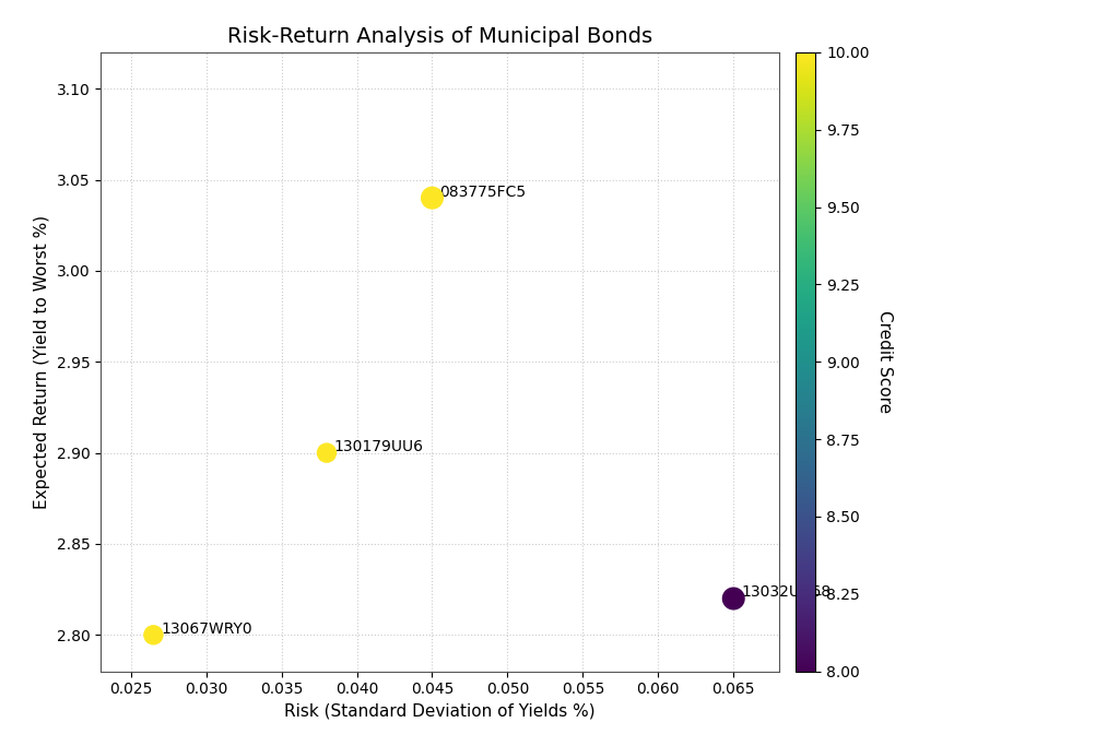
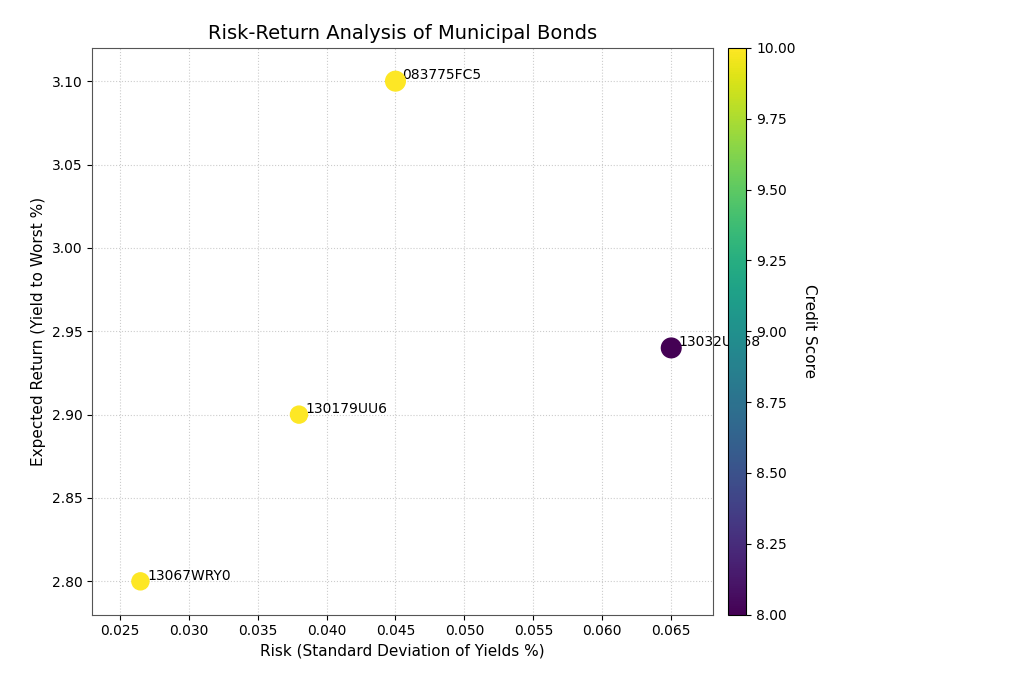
0.045: 3.04 -> 3.10
0.065: 2.82 -> 2.94
